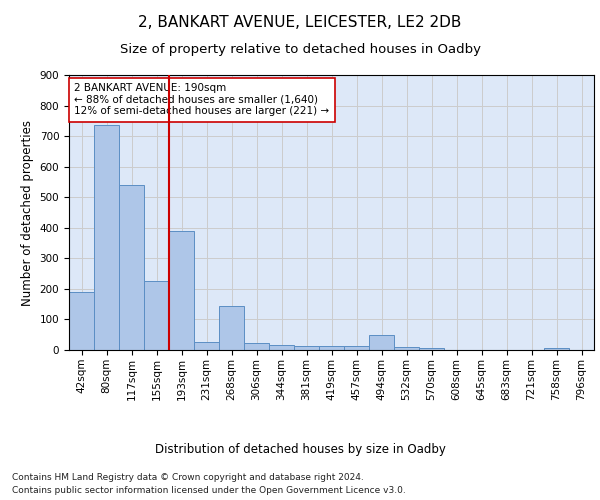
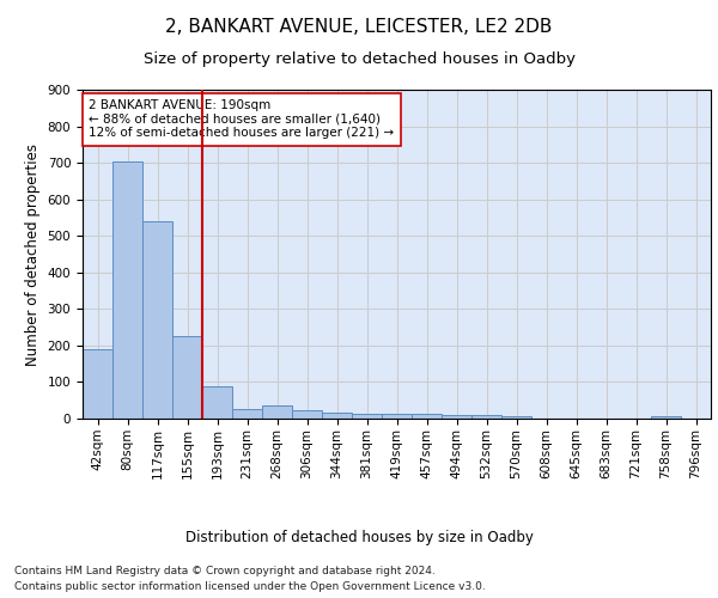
80sqm: 735 -> 705
193sqm: 390 -> 90
268sqm: 145 -> 37
494sqm: 50 -> 10
